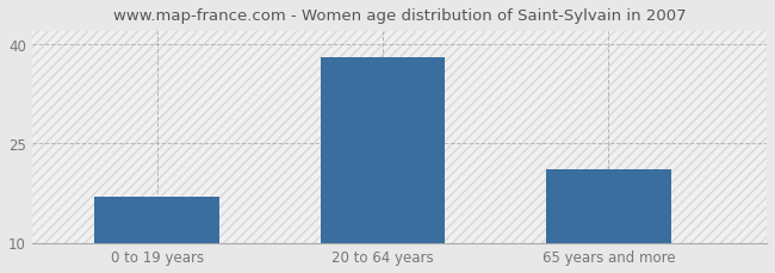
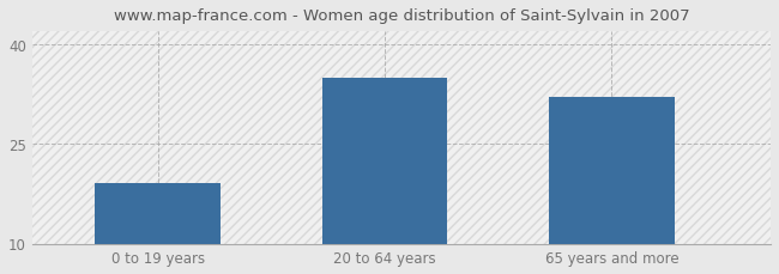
0 to 19 years: 17 -> 19
20 to 64 years: 38 -> 35
65 years and more: 21 -> 32
